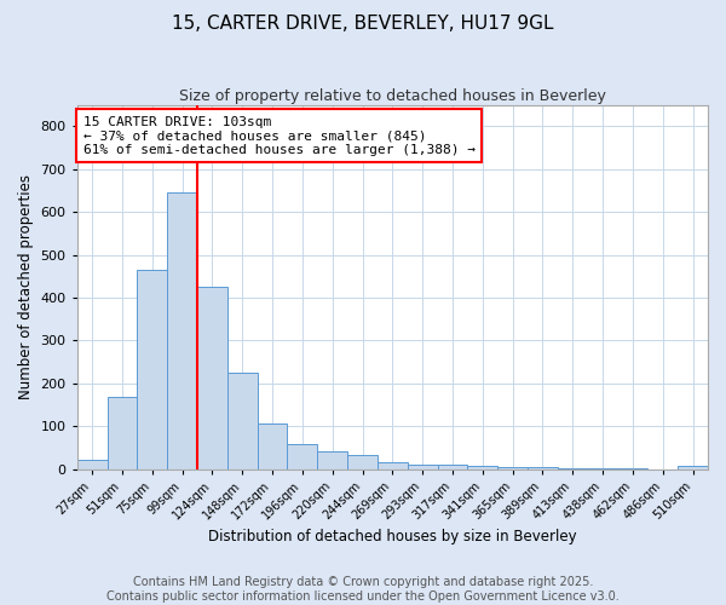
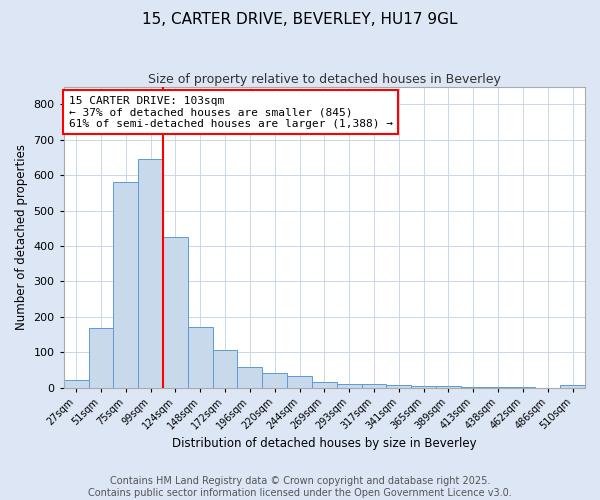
75sqm: 465 -> 580
148sqm: 225 -> 170
